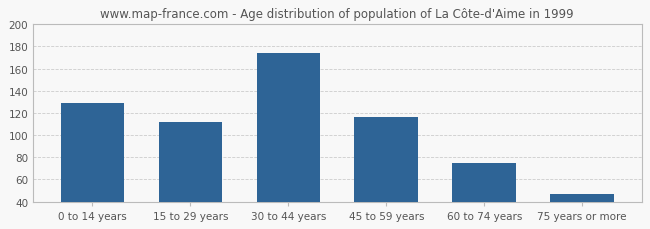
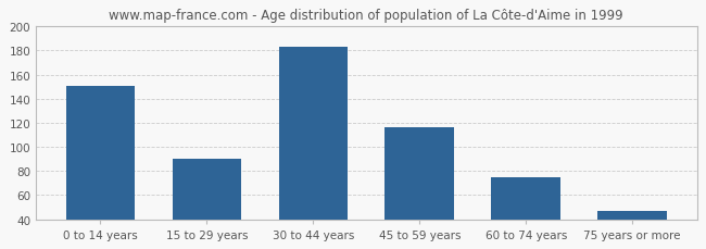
0 to 14 years: 129 -> 151
15 to 29 years: 112 -> 90
30 to 44 years: 174 -> 183
